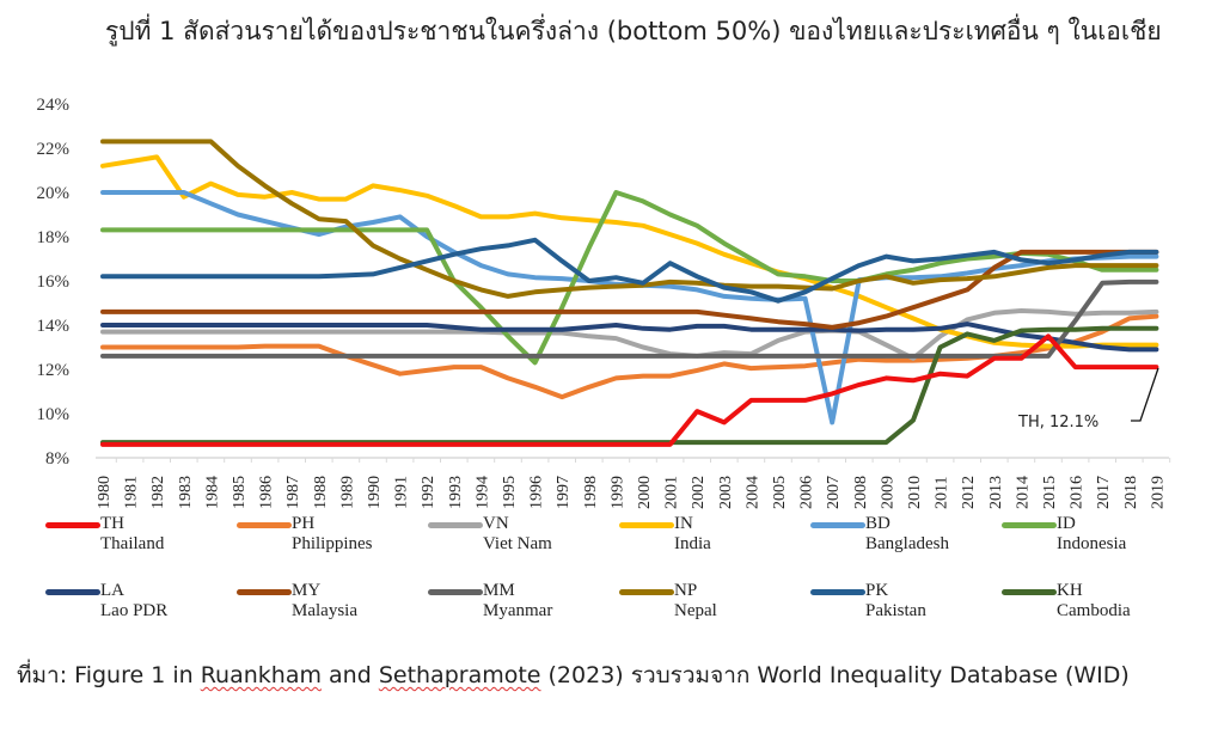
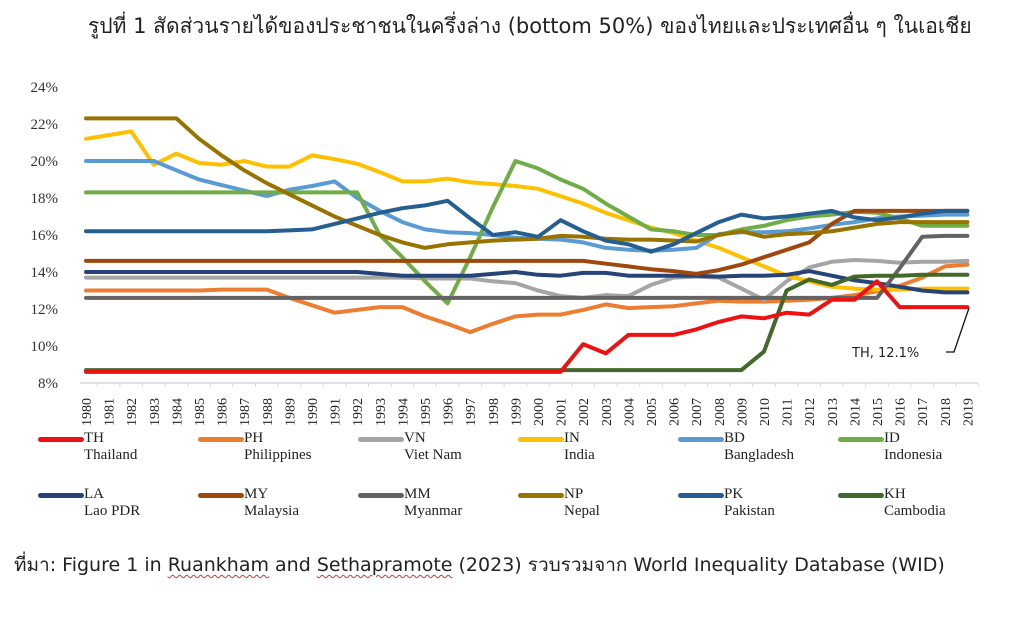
Nepal/1989: 18.7% -> 18.2%
Bangladesh/2007: 9.6% -> 15.3%
